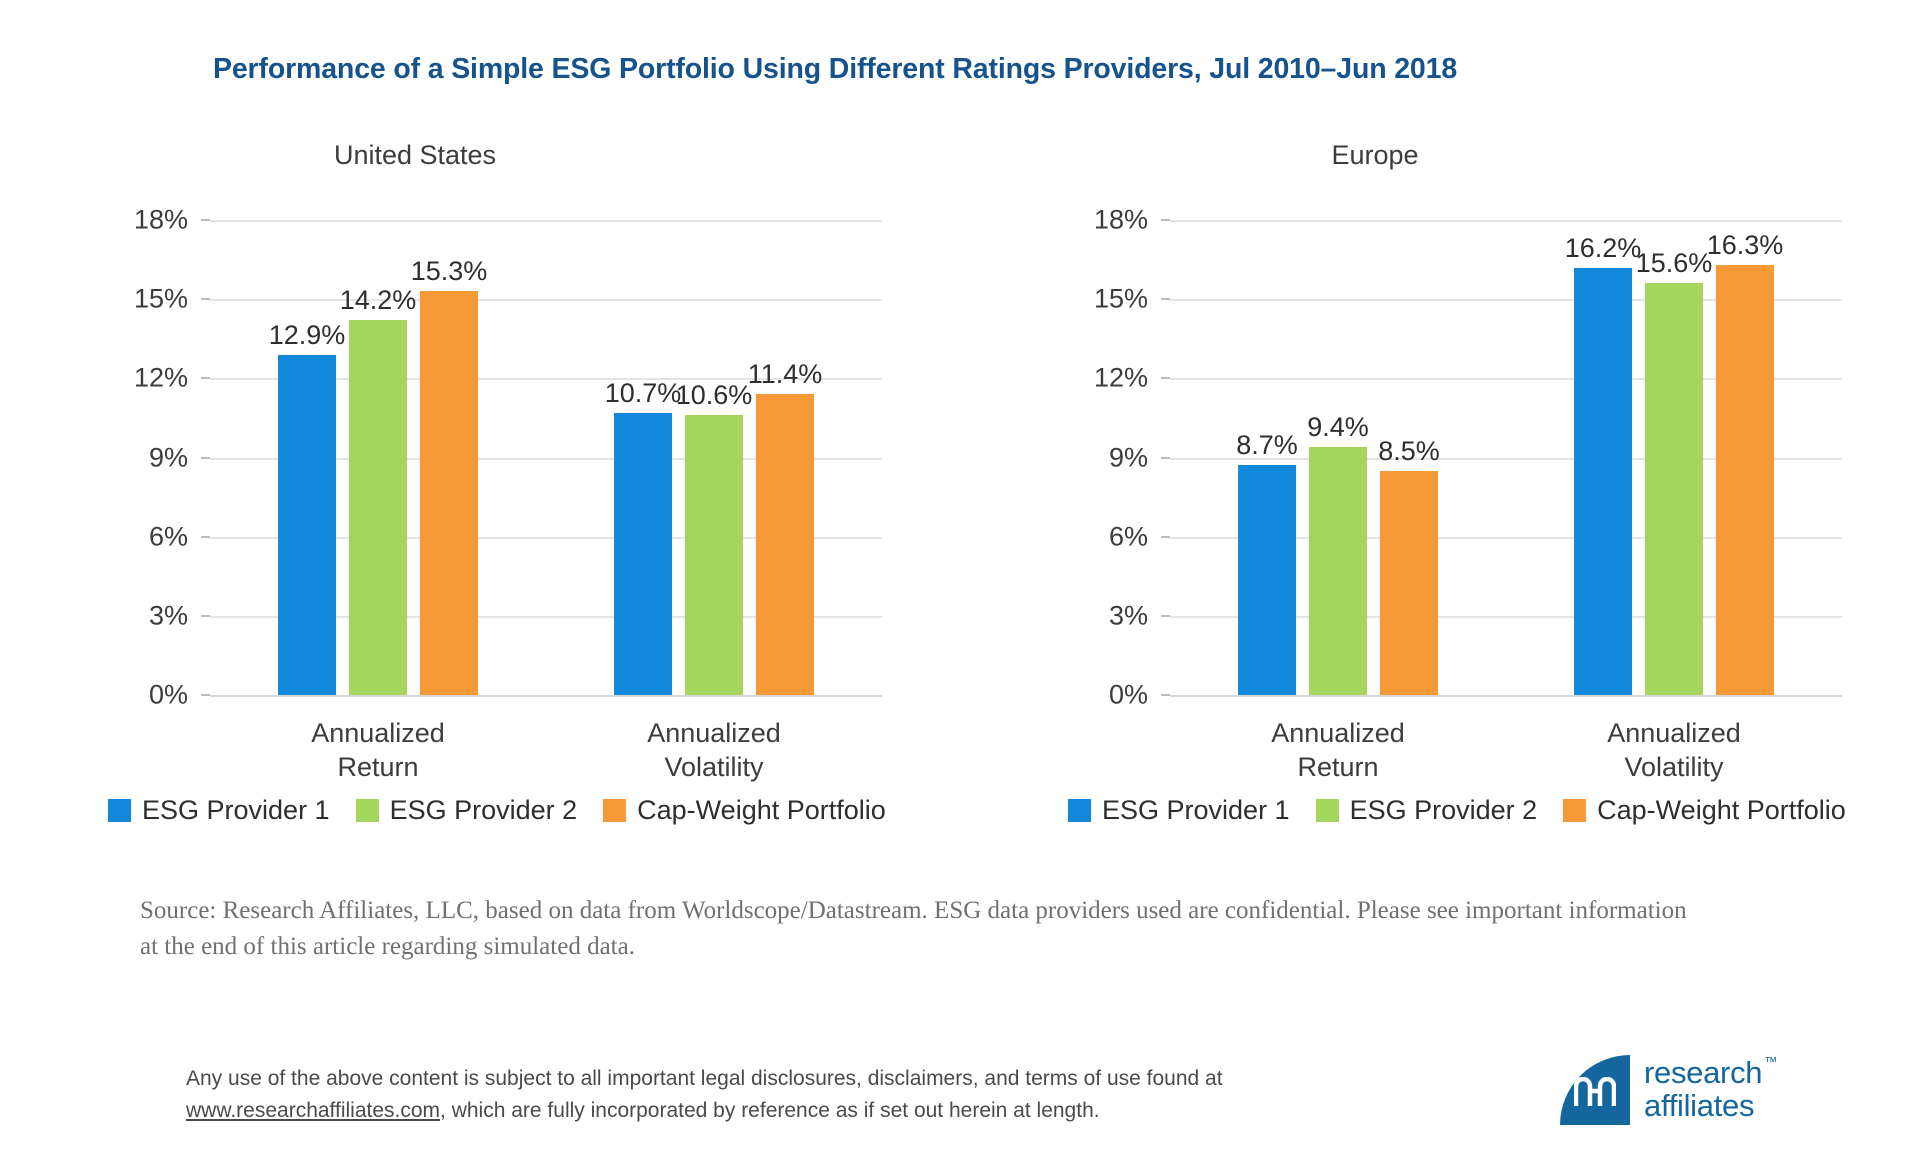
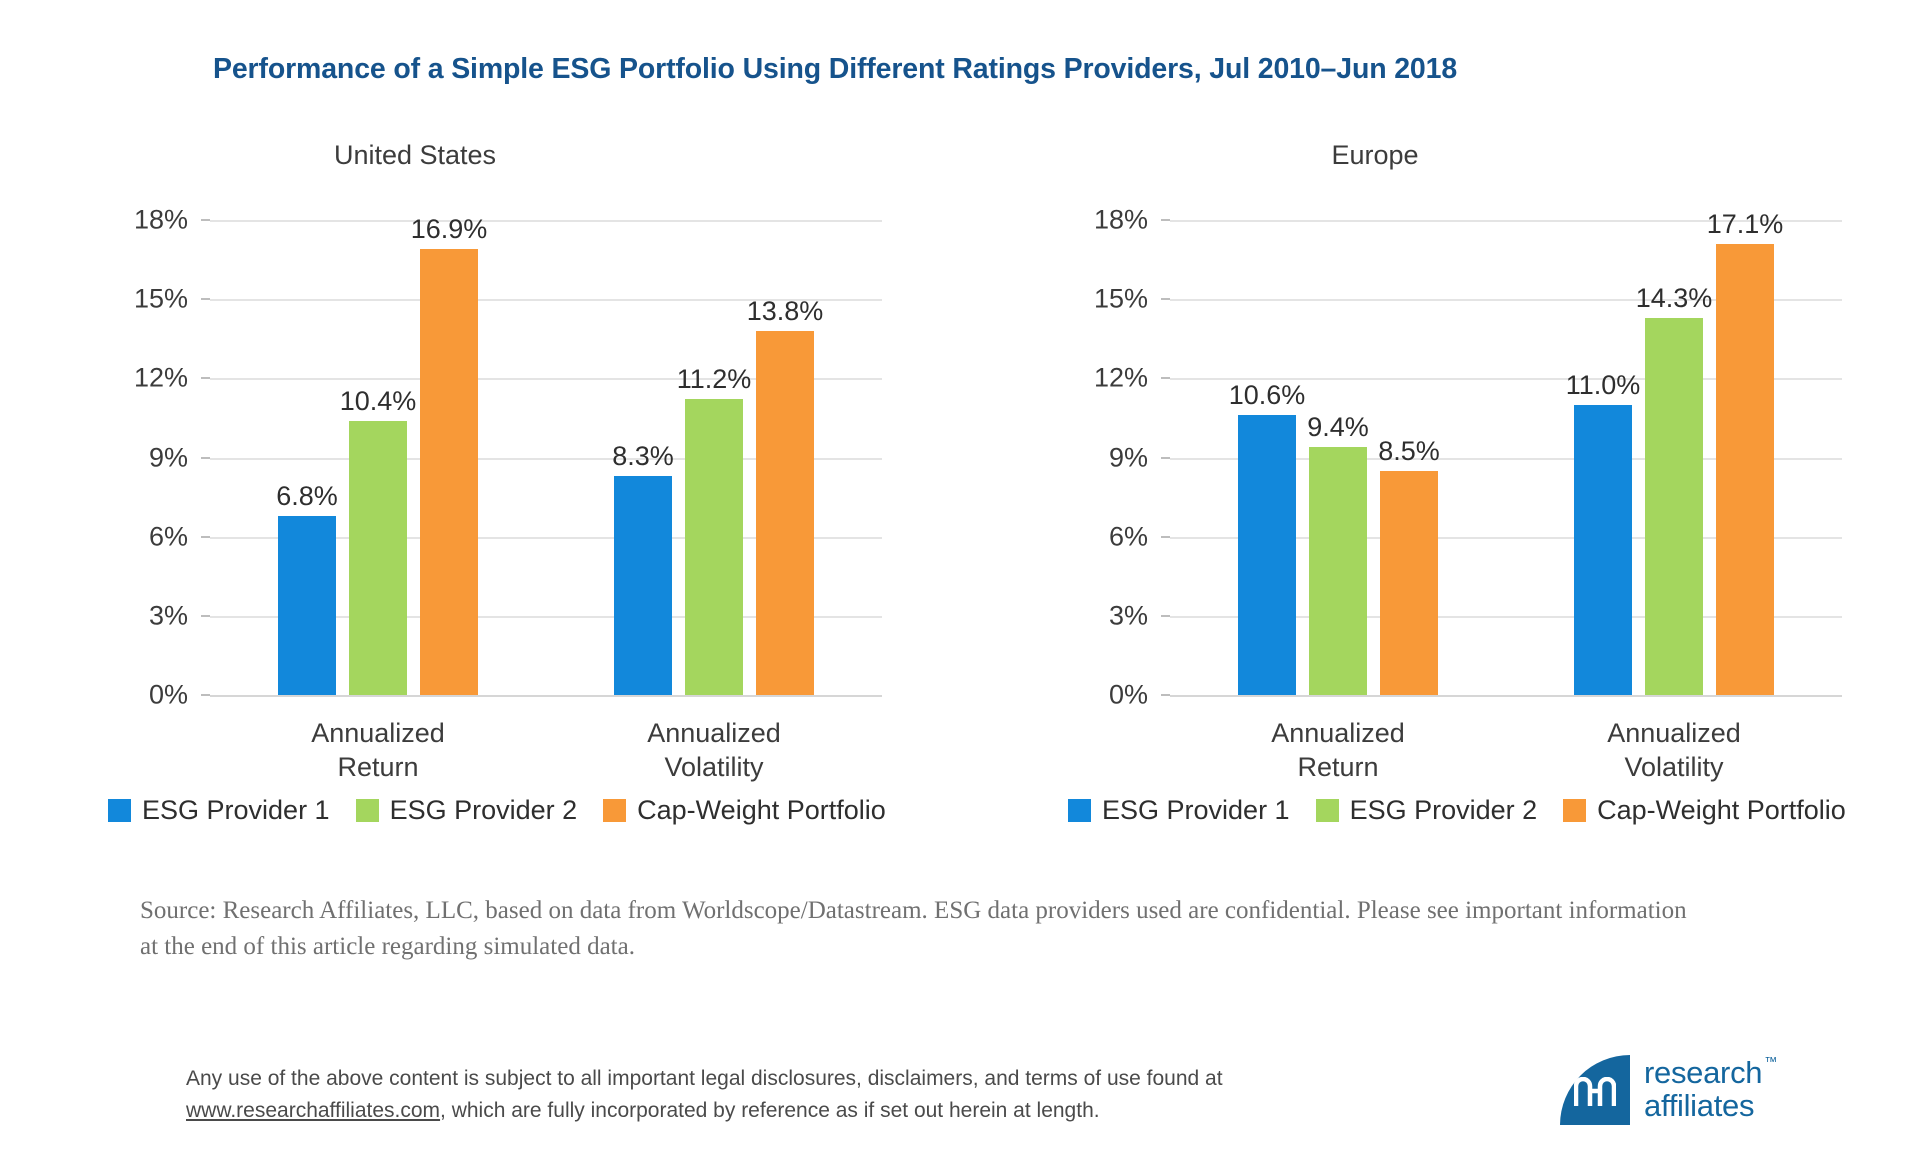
United States/ESG Provider 1/Annualized Return: 12.9% -> 6.8%
United States/ESG Provider 2/Annualized Return: 14.2% -> 10.4%
United States/Cap-Weight Portfolio/Annualized Return: 15.3% -> 16.9%
United States/ESG Provider 1/Annualized Volatility: 10.7% -> 8.3%
United States/ESG Provider 2/Annualized Volatility: 10.6% -> 11.2%
United States/Cap-Weight Portfolio/Annualized Volatility: 11.4% -> 13.8%
Europe/ESG Provider 1/Annualized Return: 8.7% -> 10.6%
Europe/ESG Provider 1/Annualized Volatility: 16.2% -> 11.0%
Europe/ESG Provider 2/Annualized Volatility: 15.6% -> 14.3%
Europe/Cap-Weight Portfolio/Annualized Volatility: 16.3% -> 17.1%
